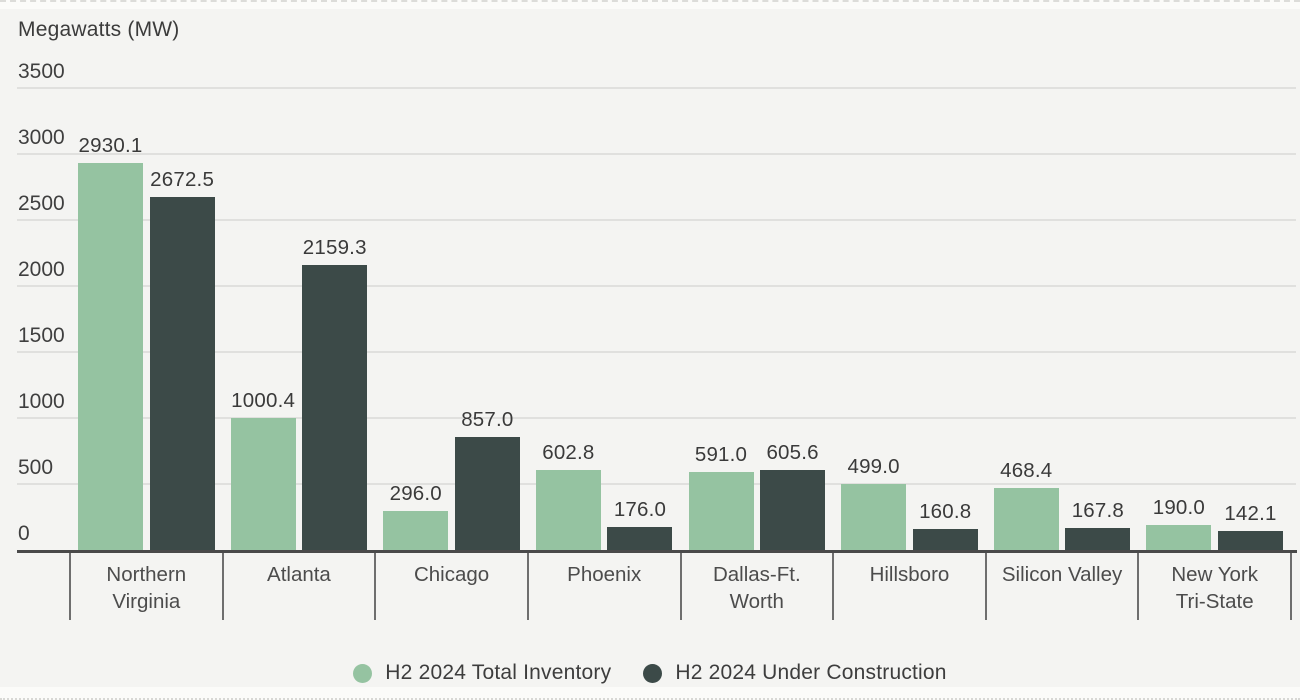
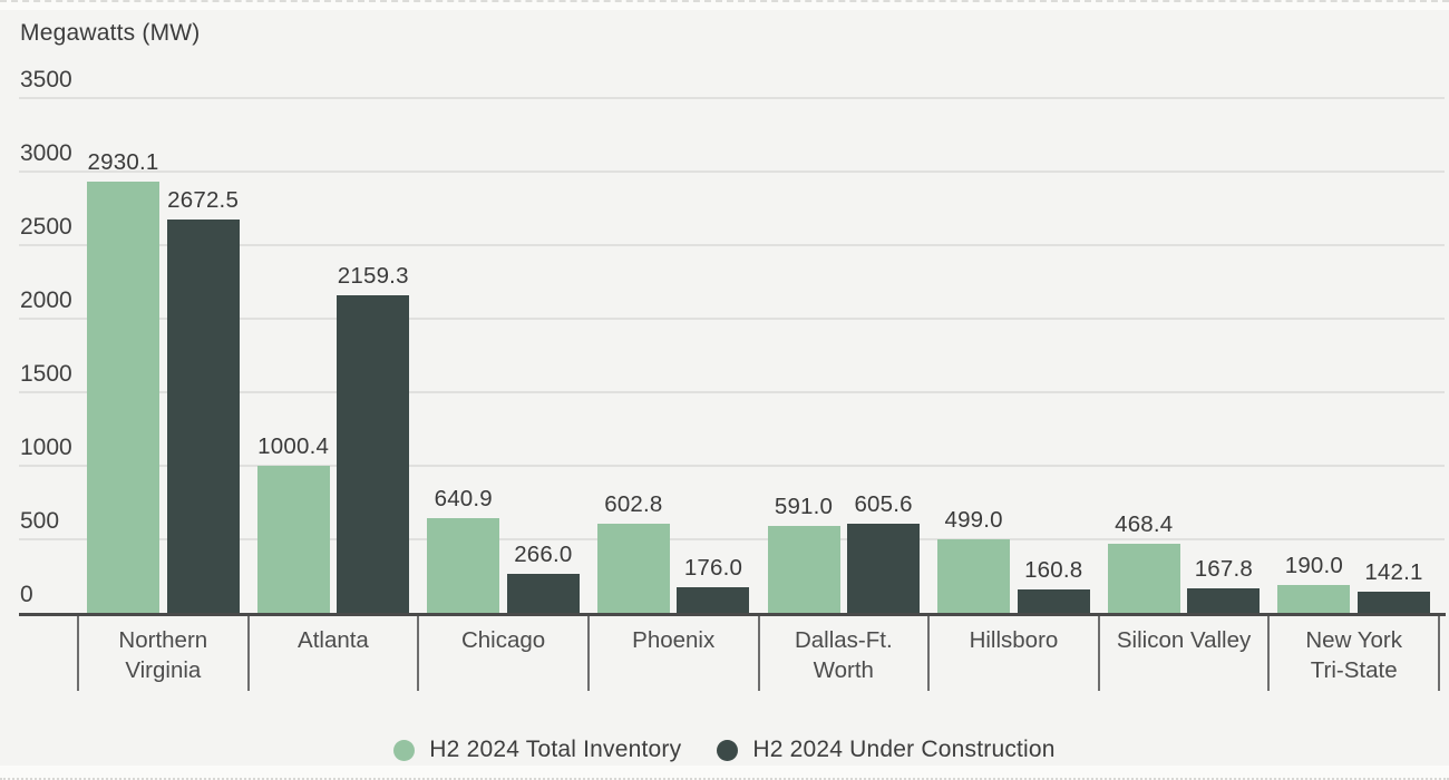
H2 2024 Total Inventory/Chicago: 296.0 -> 640.9
H2 2024 Under Construction/Chicago: 857.0 -> 266.0
